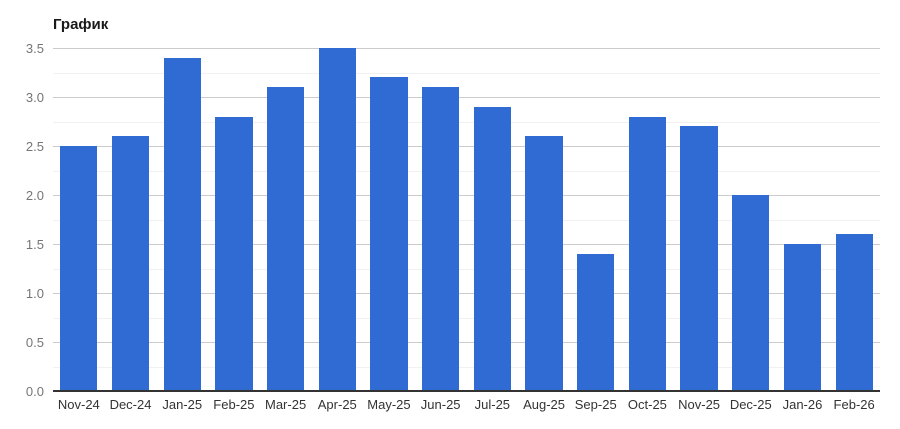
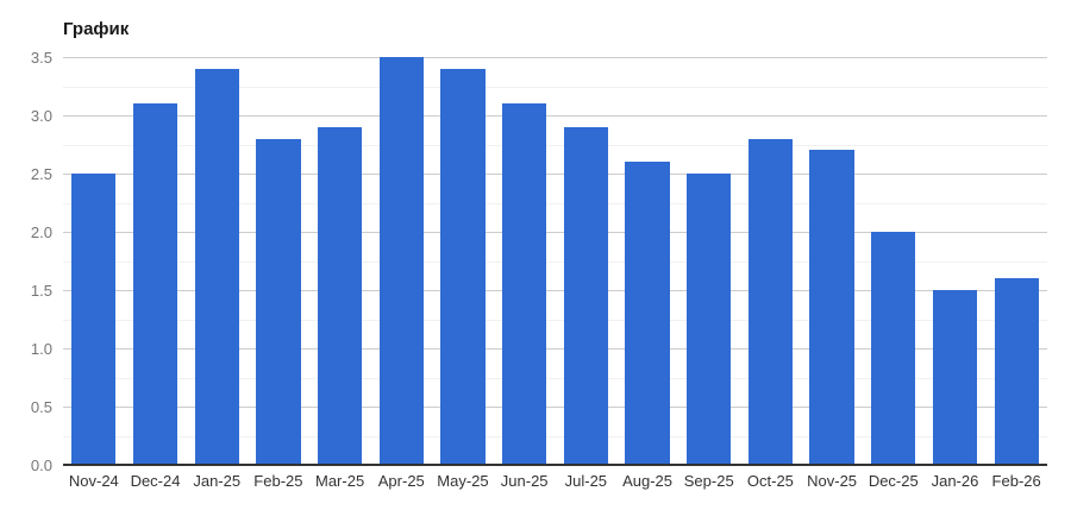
Dec-24: 2.6 -> 3.1
Mar-25: 3.1 -> 2.9
May-25: 3.2 -> 3.4
Sep-25: 1.4 -> 2.5
